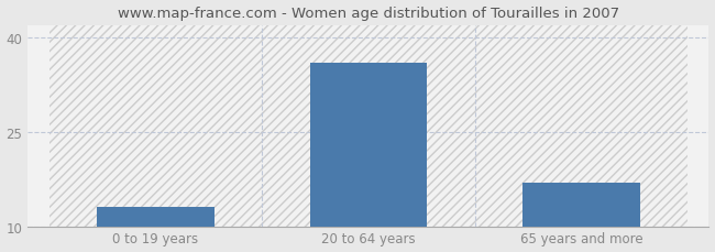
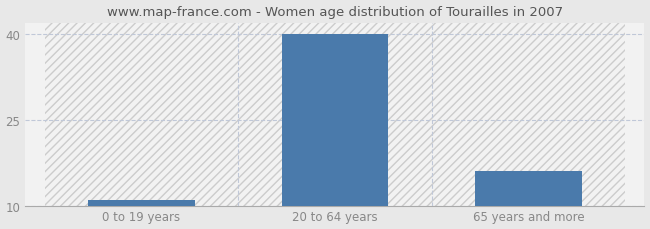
0 to 19 years: 13 -> 11
20 to 64 years: 36 -> 40
65 years and more: 17 -> 16
